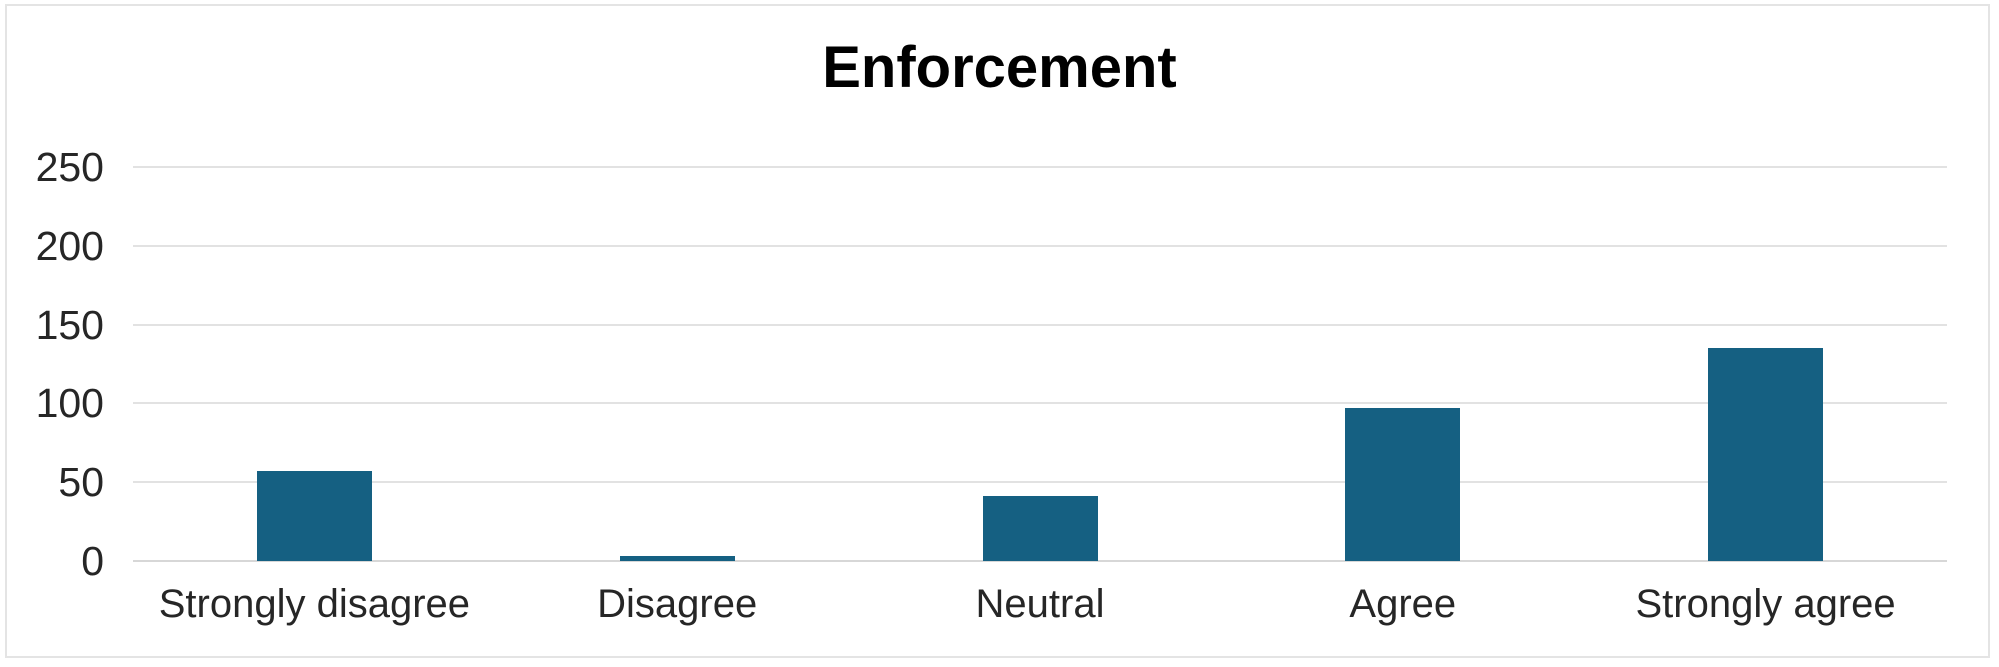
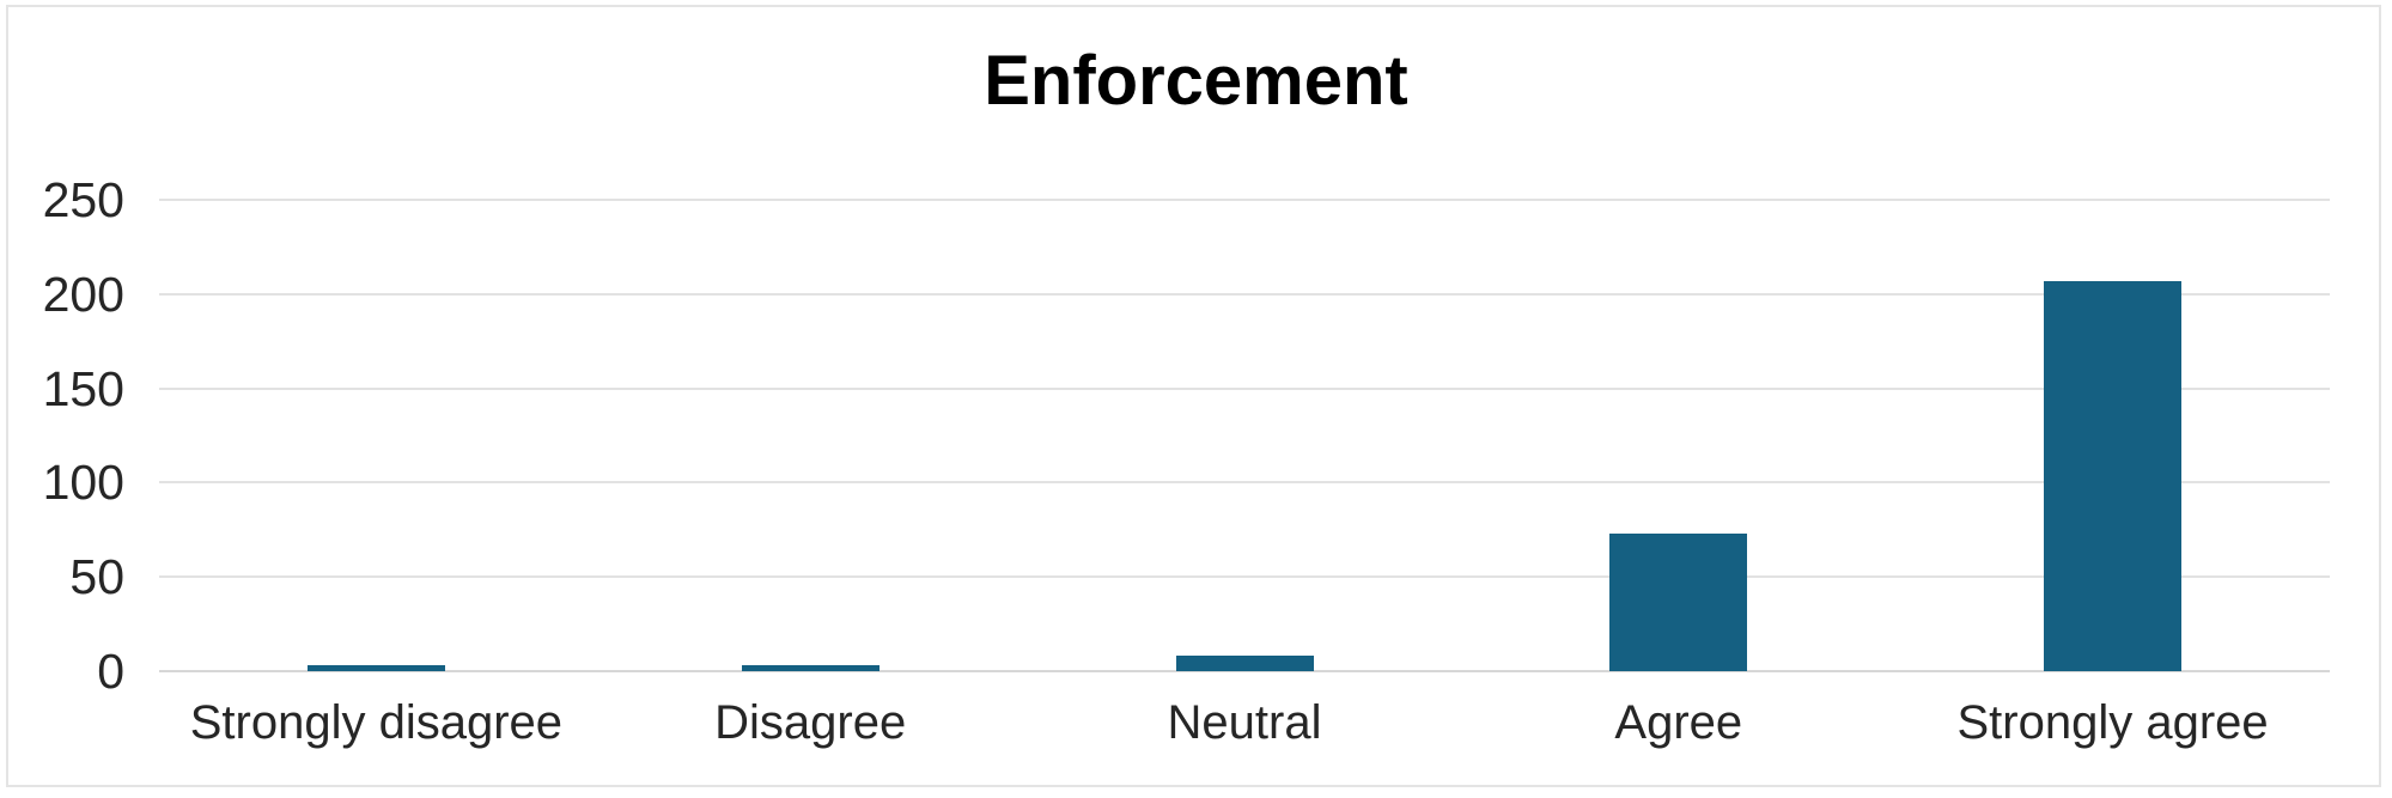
Strongly disagree: 57 -> 3
Neutral: 41 -> 8
Agree: 97 -> 73
Strongly agree: 135 -> 207
